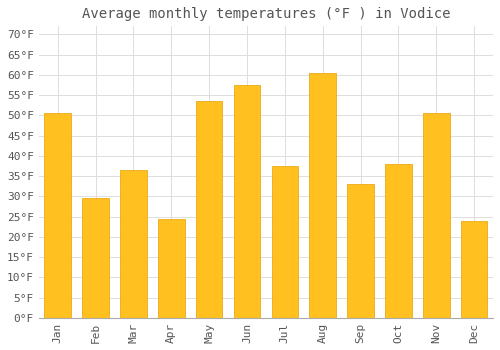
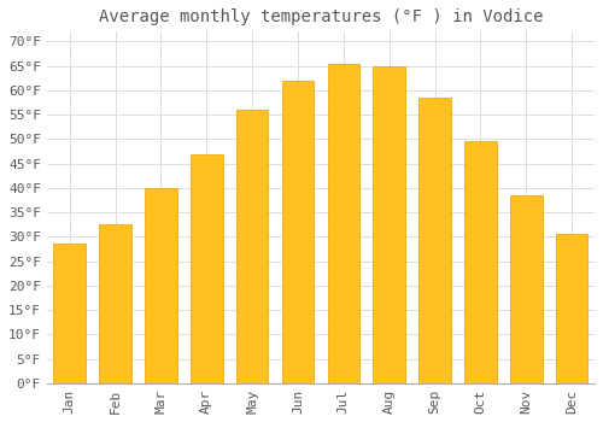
Jan: 50.5°F -> 28.5°F
Feb: 29.5°F -> 32.5°F
Mar: 36.5°F -> 40.0°F
Apr: 24.5°F -> 47.0°F
May: 53.5°F -> 56.0°F
Jun: 57.5°F -> 62.0°F
Jul: 37.5°F -> 65.5°F
Aug: 60.5°F -> 65.0°F
Sep: 33.0°F -> 58.5°F
Oct: 38.0°F -> 49.5°F
Nov: 50.5°F -> 38.5°F
Dec: 24.0°F -> 30.5°F
